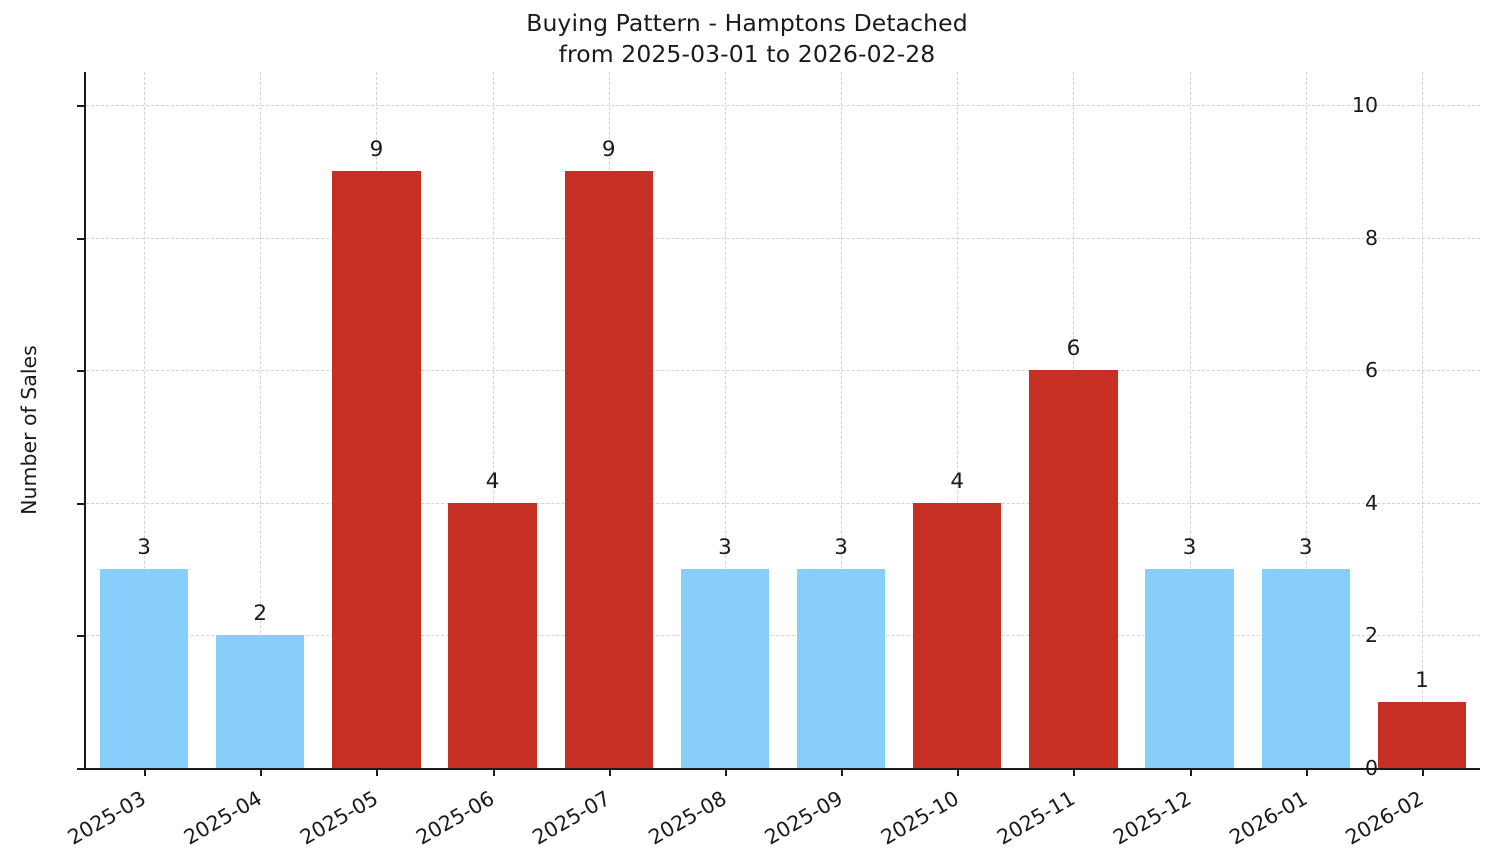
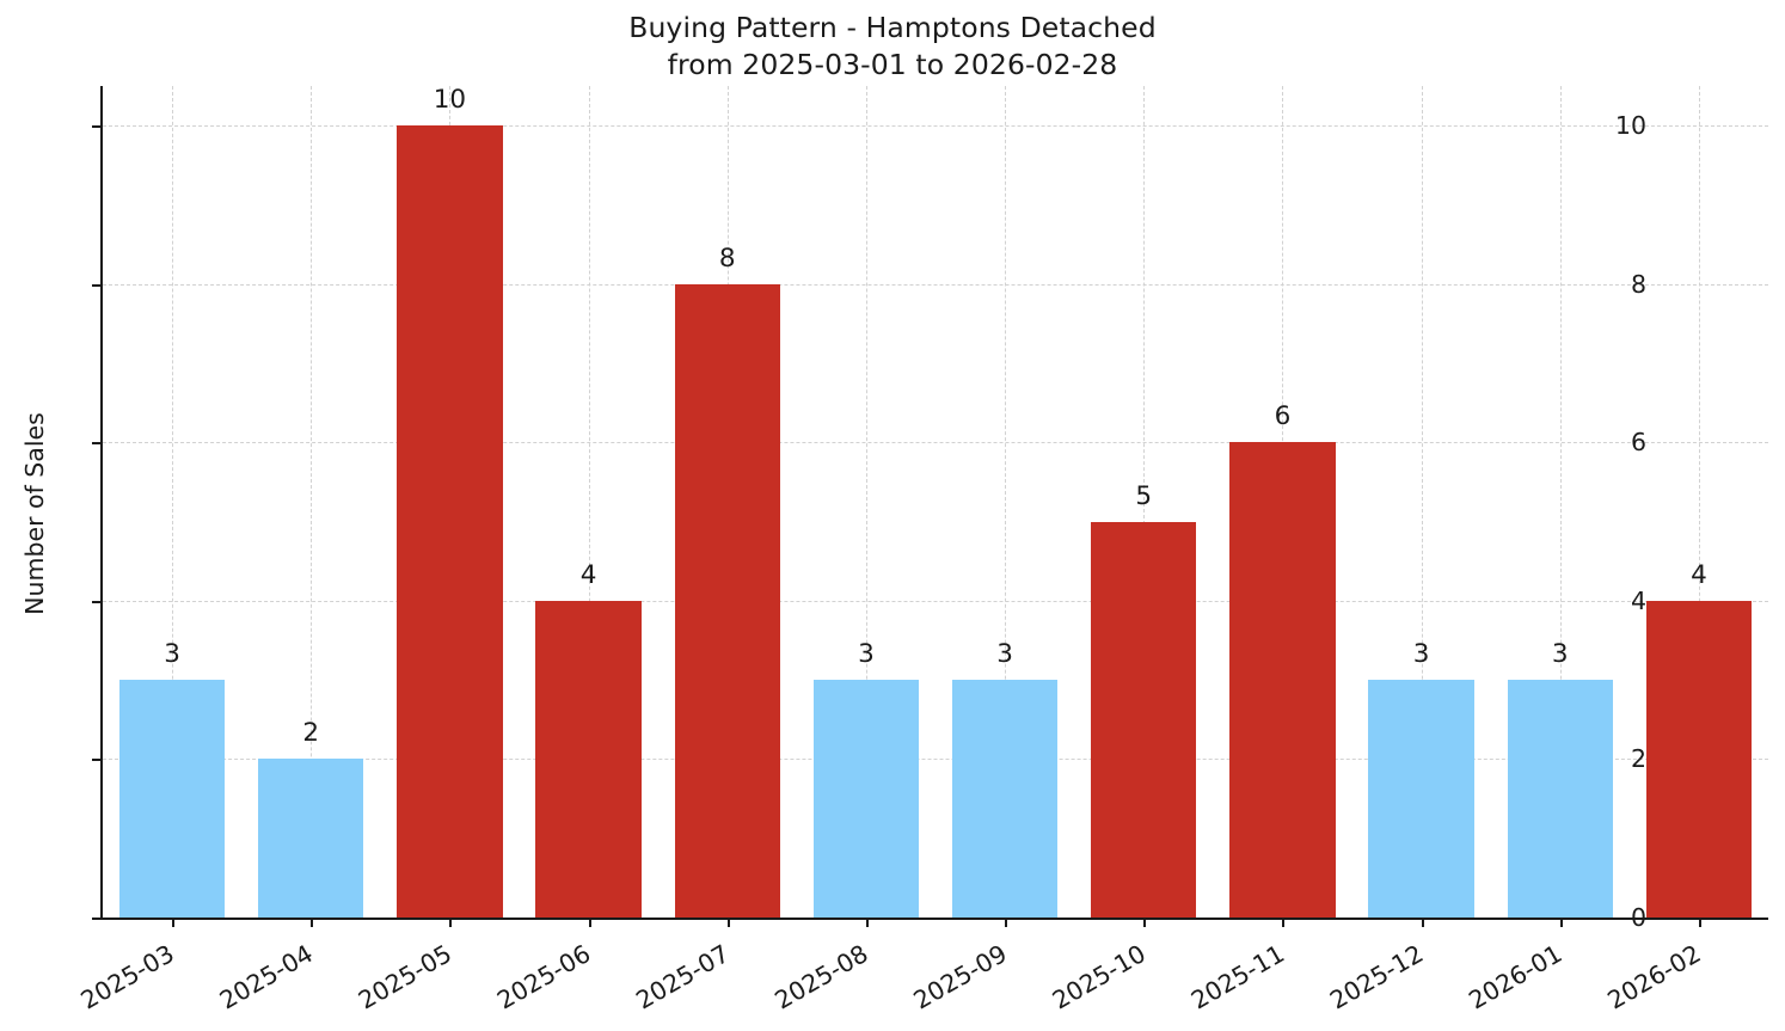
2025-05: 9 -> 10
2025-07: 9 -> 8
2025-10: 4 -> 5
2026-02: 1 -> 4
